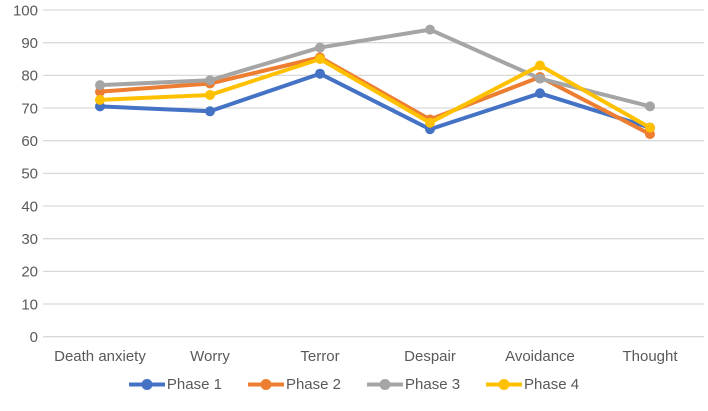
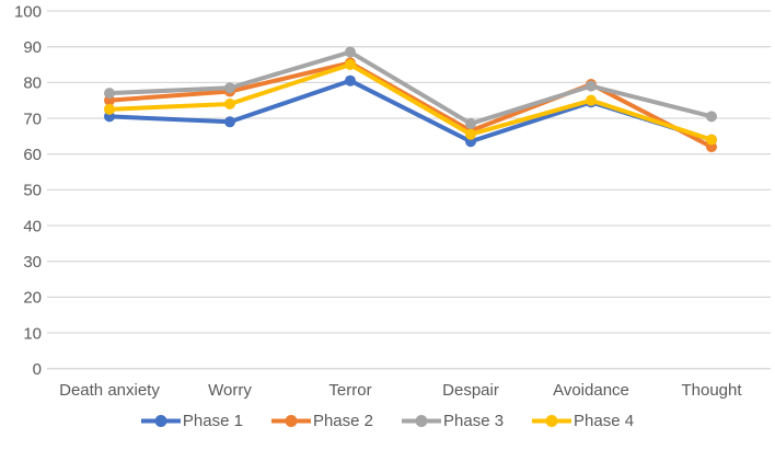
Phase 3/Despair: 94 -> 68
Phase 4/Avoidance: 83 -> 75
